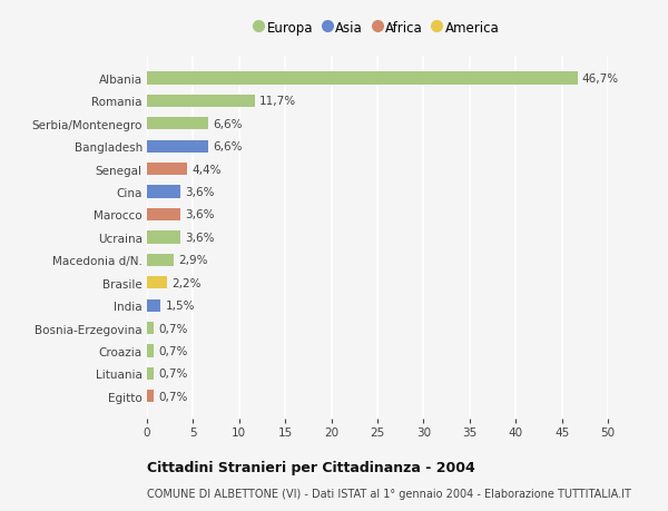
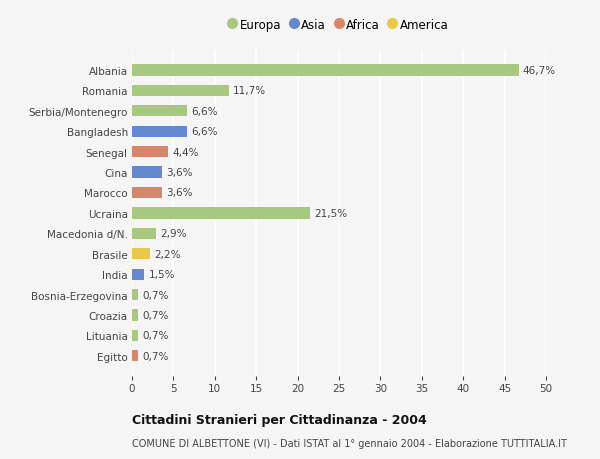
Ucraina: 3,6% -> 21,5%
